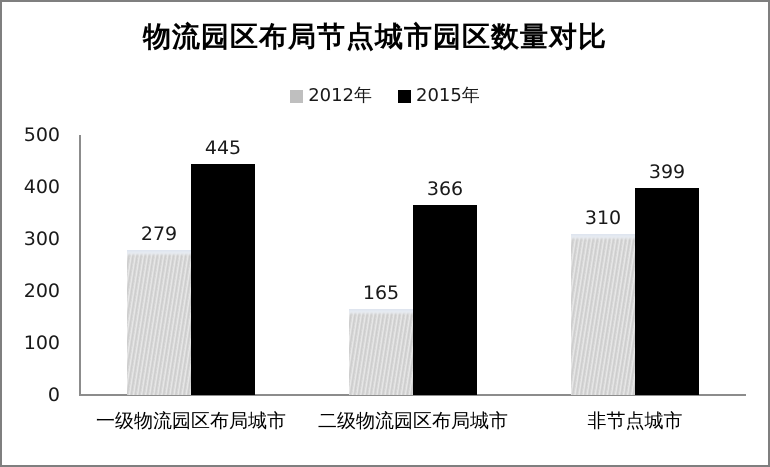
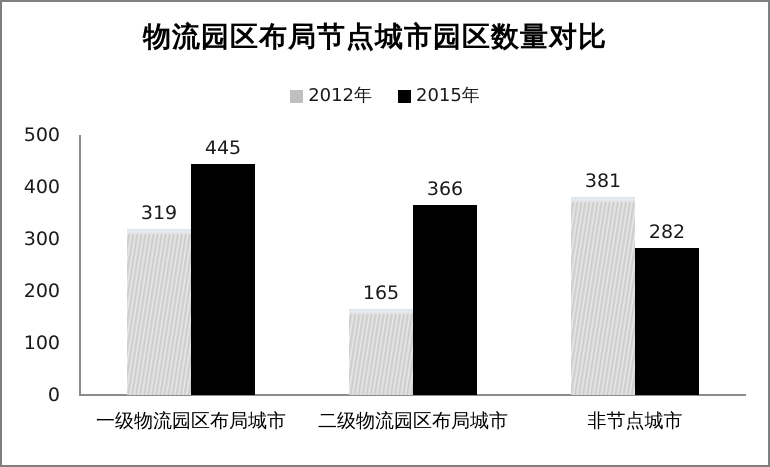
2012年/一级物流园区布局城市: 279 -> 319
2012年/非节点城市: 310 -> 381
2015年/非节点城市: 399 -> 282
